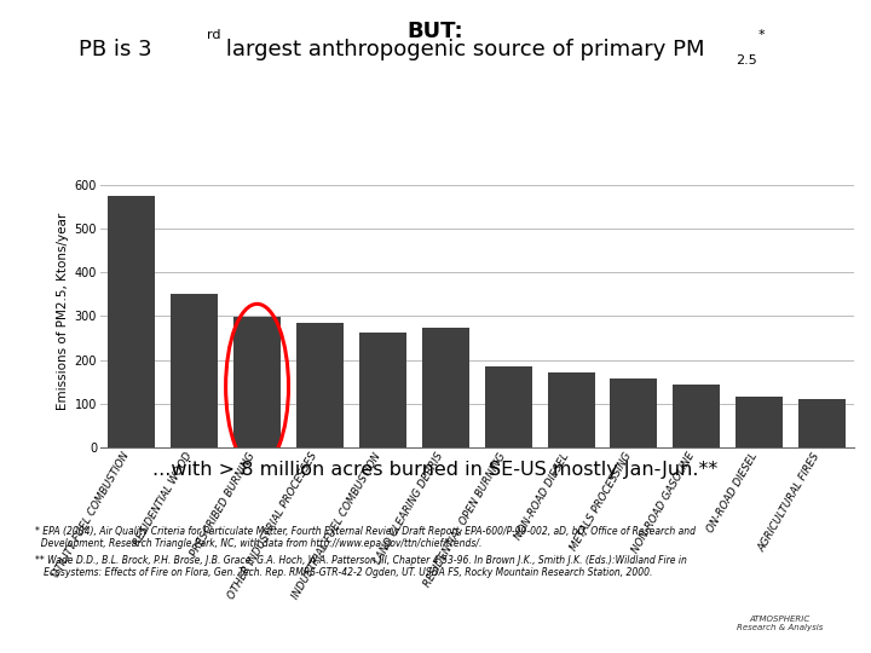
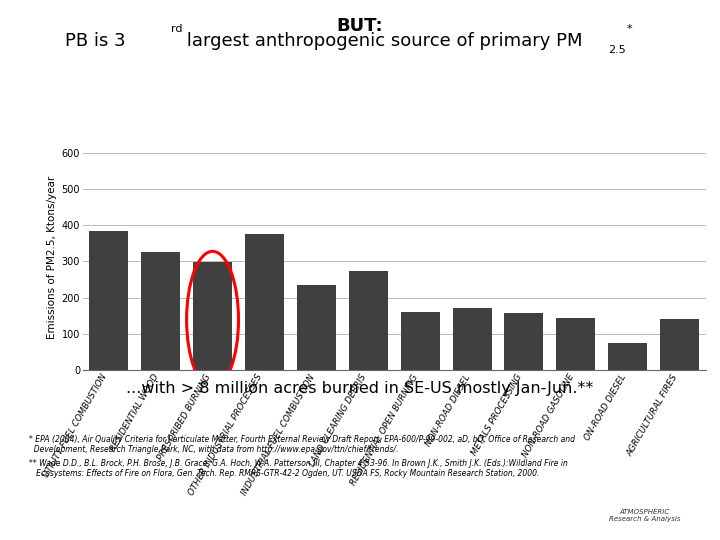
UTILITY FUEL COMBUSTION: 575 -> 385
RESIDENTIAL WOOD: 350 -> 325
OTHER INDUSTRIAL PROCESSES: 285 -> 375
INDUSTRIAL FUEL COMBUSTION: 263 -> 235
RESIDENTIAL OPEN BURNING: 185 -> 160
ON-ROAD DIESEL: 117 -> 75
AGRICULTURAL FIRES: 110 -> 140
